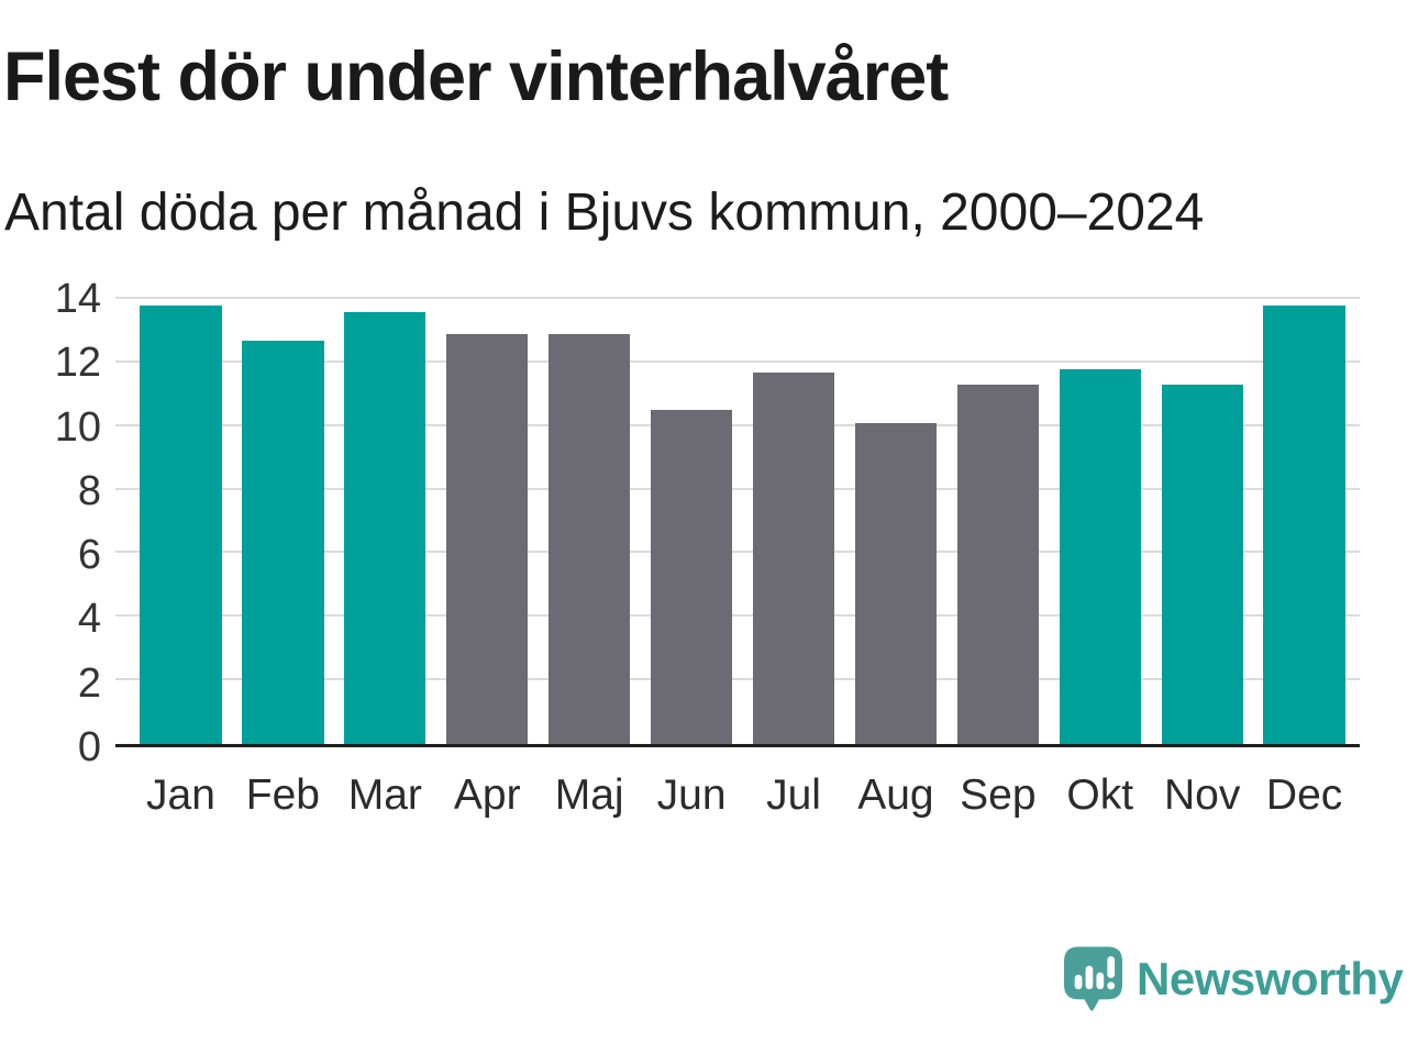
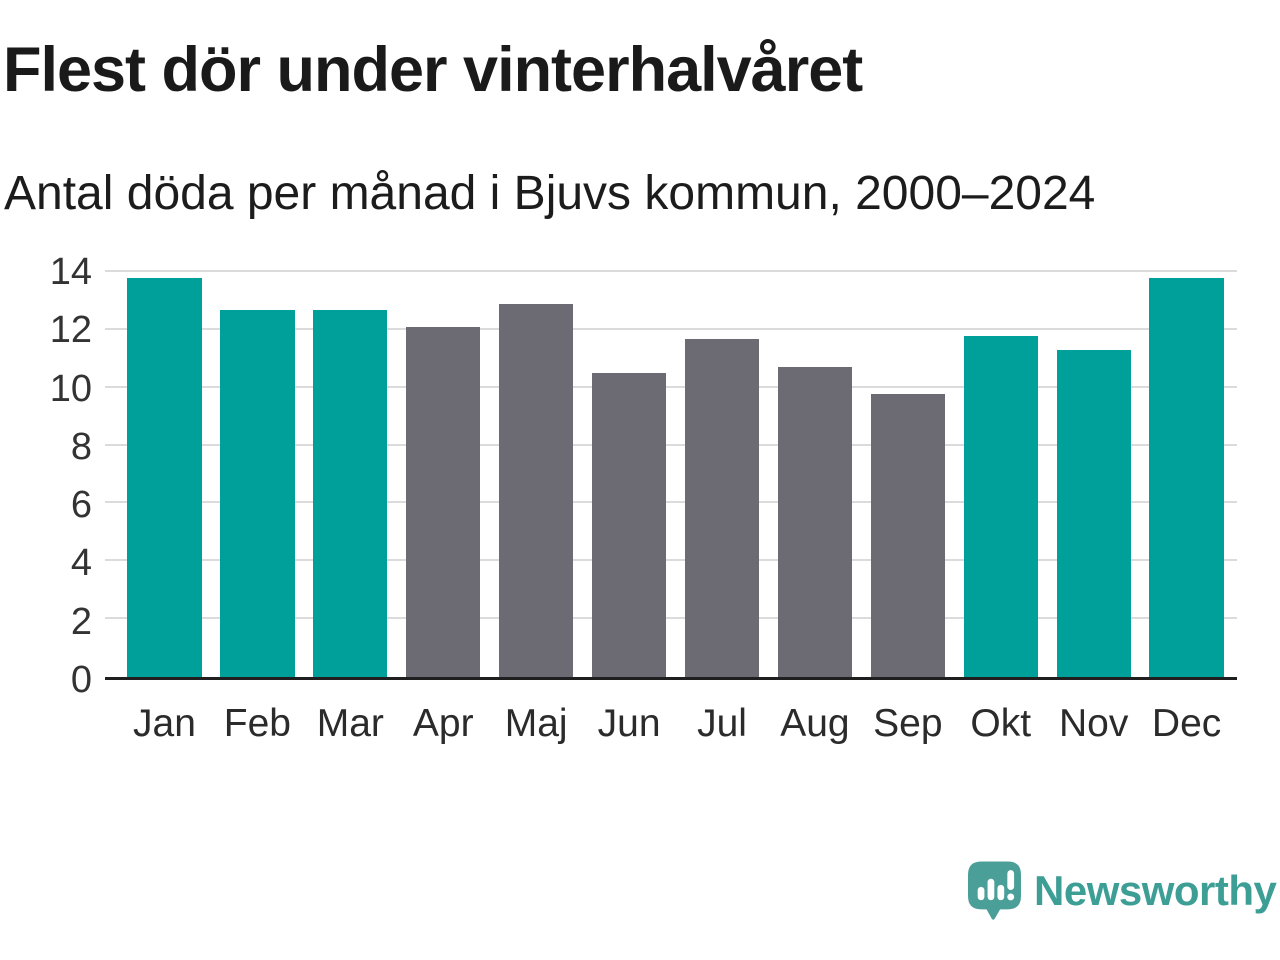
Mar: 13.6 -> 12.7
Apr: 12.9 -> 12.1
Aug: 10.1 -> 10.7
Sep: 11.3 -> 9.8
